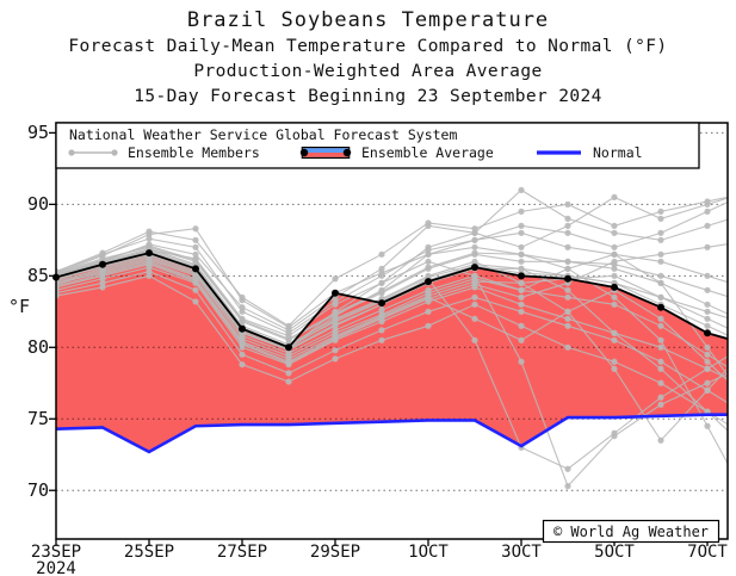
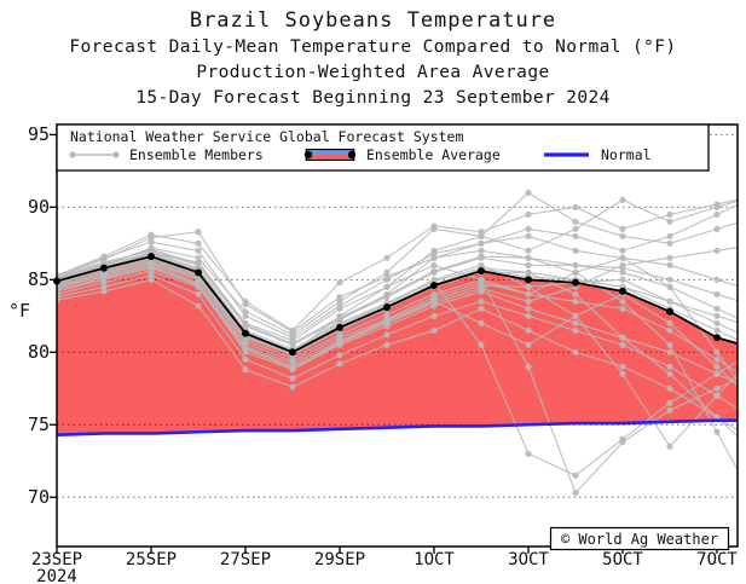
Normal/25SEP: 72.7 -> 74.4
Ensemble Average/29SEP: 83.8 -> 81.7
Normal/3OCT: 73.1 -> 75.0
